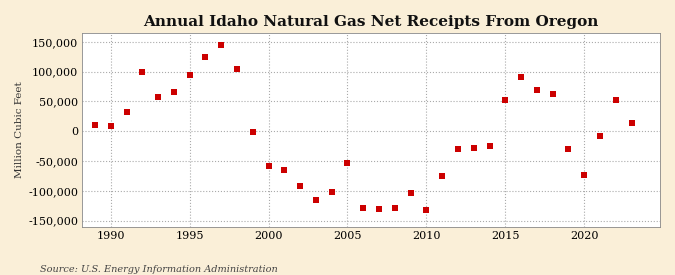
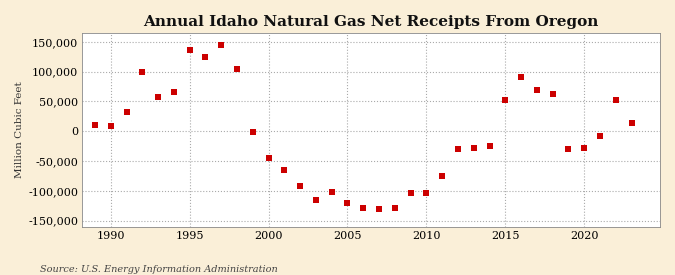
1995: 94,000 -> 137,000
2000: -58,000 -> -45,000
2005: -54,000 -> -120,000
2010: -132,000 -> -103,000
2020: -74,000 -> -28,000
